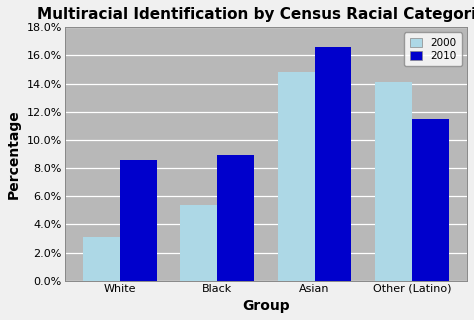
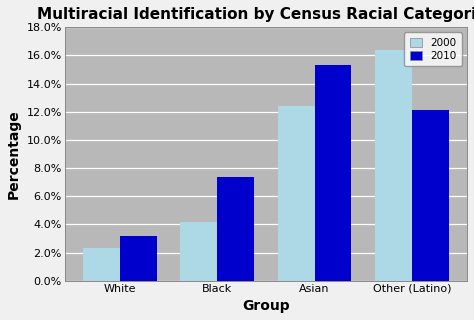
2000/White: 3.1% -> 2.3%
2010/White: 8.6% -> 3.2%
2000/Black: 5.4% -> 4.2%
2010/Black: 8.9% -> 7.4%
2000/Asian: 14.8% -> 12.4%
2010/Asian: 16.6% -> 15.3%
2000/Other (Latino): 14.1% -> 16.4%
2010/Other (Latino): 11.5% -> 12.1%
